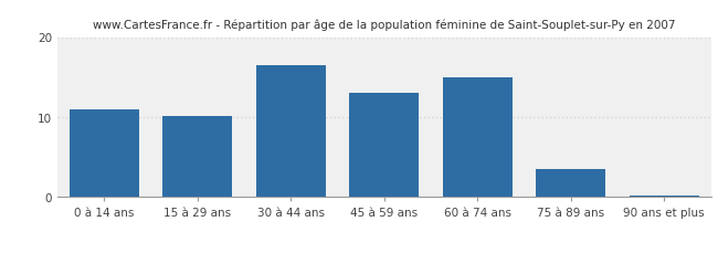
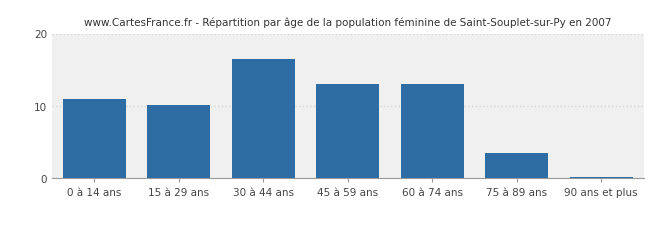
60 à 74 ans: 15.0 -> 13.0
